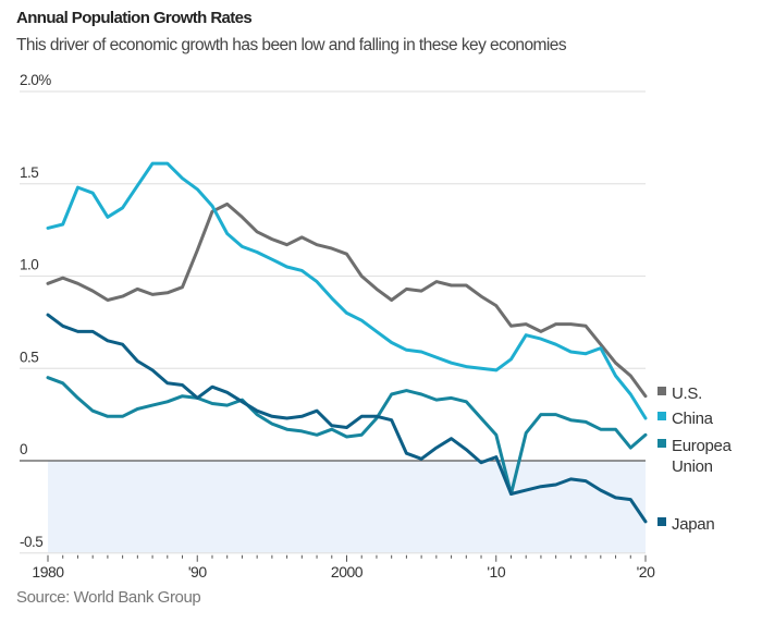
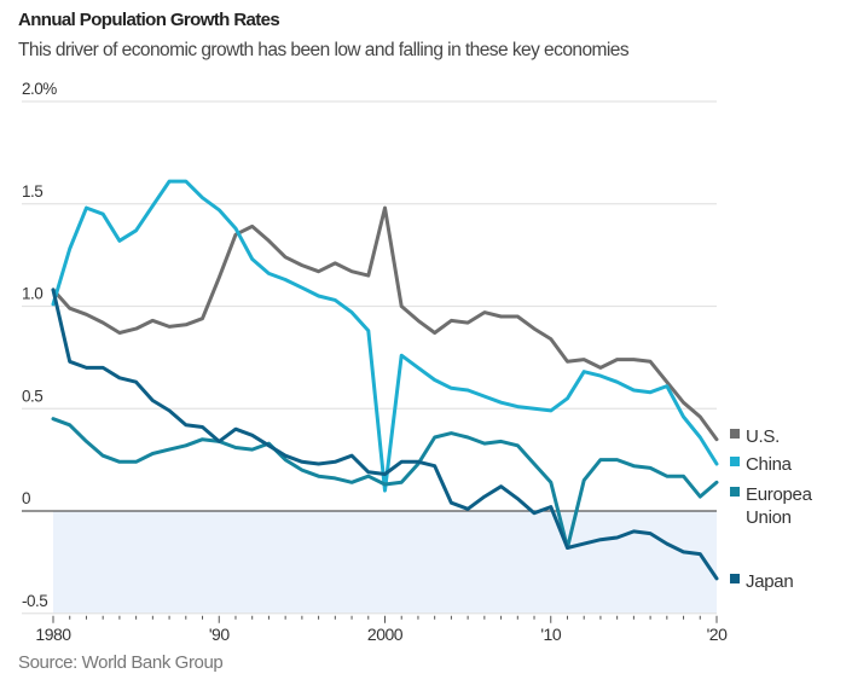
U.S./1980: 0.96% -> 1.08%
China/1980: 1.26% -> 1.01%
Japan/1980: 0.79% -> 1.08%
U.S./2000: 1.12% -> 1.48%
China/2000: 0.80% -> 0.10%
